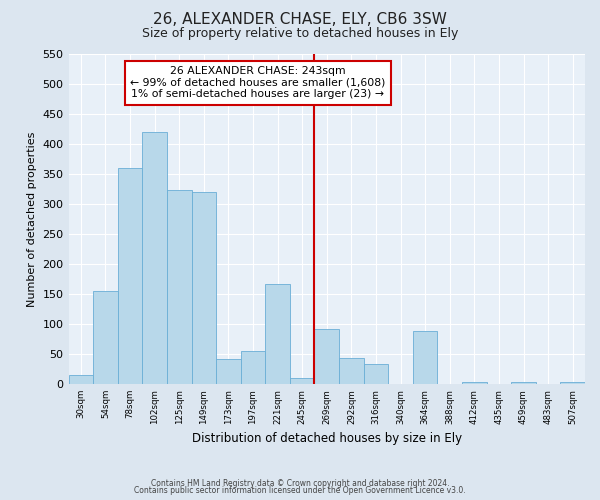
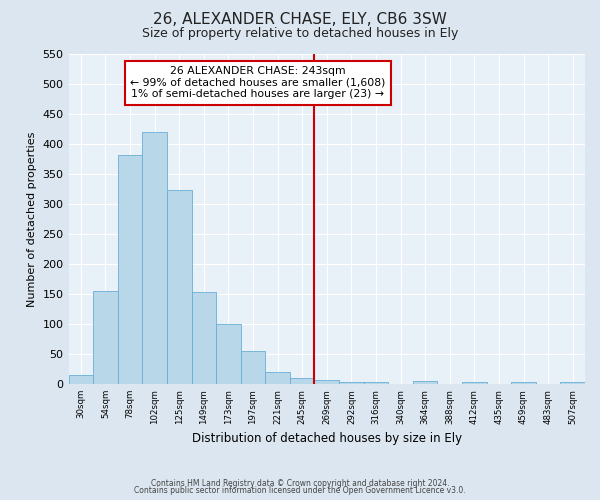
78sqm: 360 -> 382
149sqm: 320 -> 153
173sqm: 42 -> 100
221sqm: 166 -> 20
269sqm: 92 -> 6
292sqm: 44 -> 4
316sqm: 34 -> 3
364sqm: 88 -> 5
